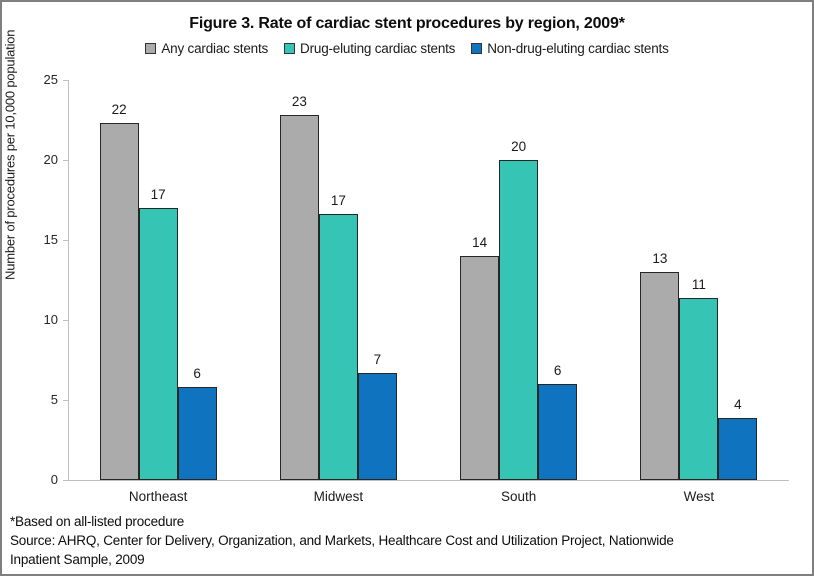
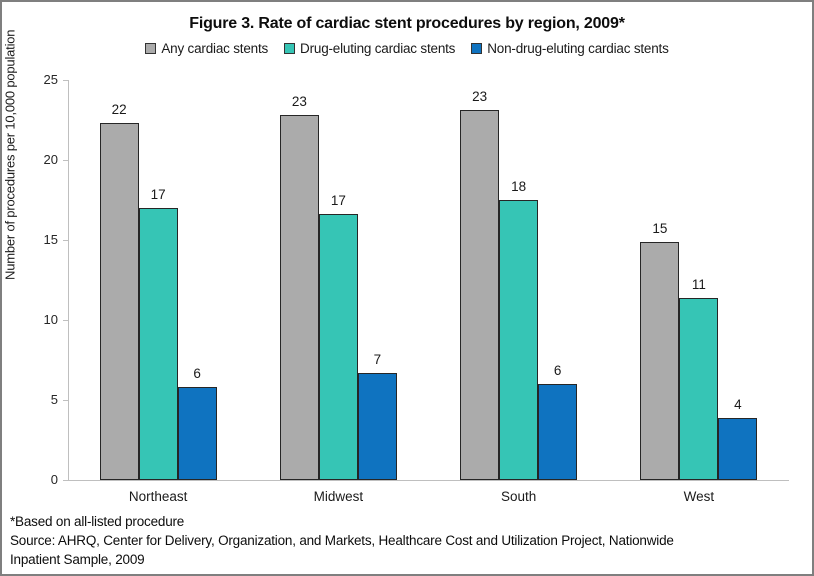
Any cardiac stents/South: 14 -> 23
Drug-eluting cardiac stents/South: 20 -> 18
Any cardiac stents/West: 13 -> 15
